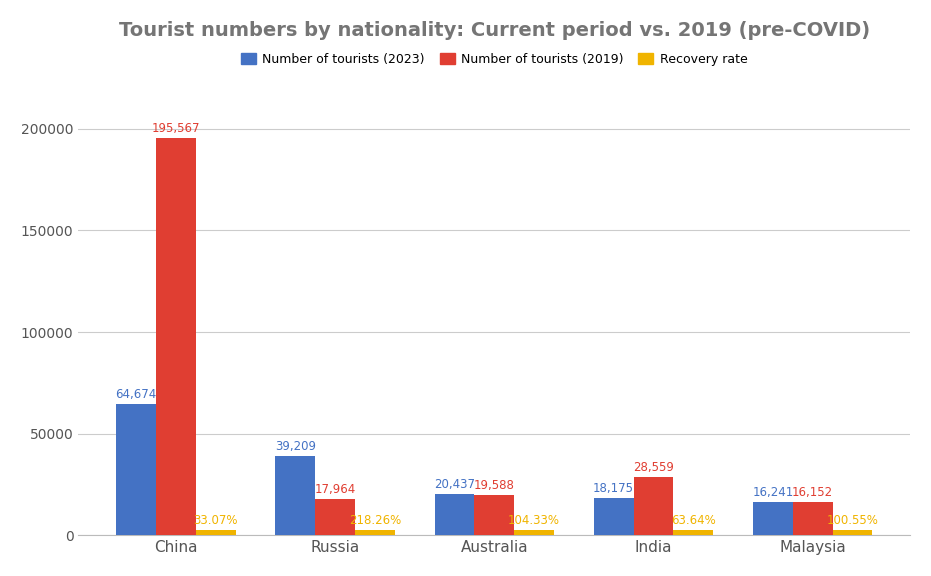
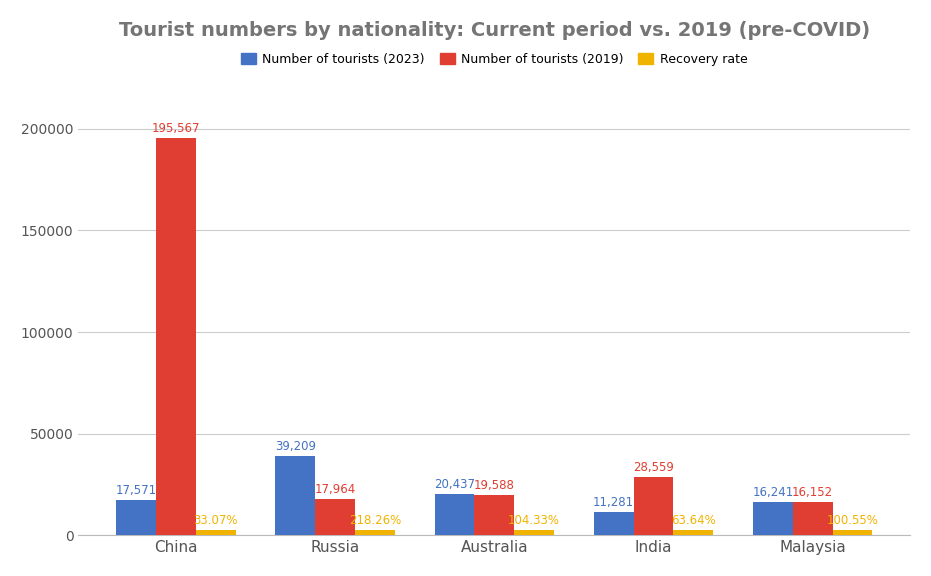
Number of tourists (2023)/China: 64,674 -> 17,571
Number of tourists (2023)/India: 18,175 -> 11,281
